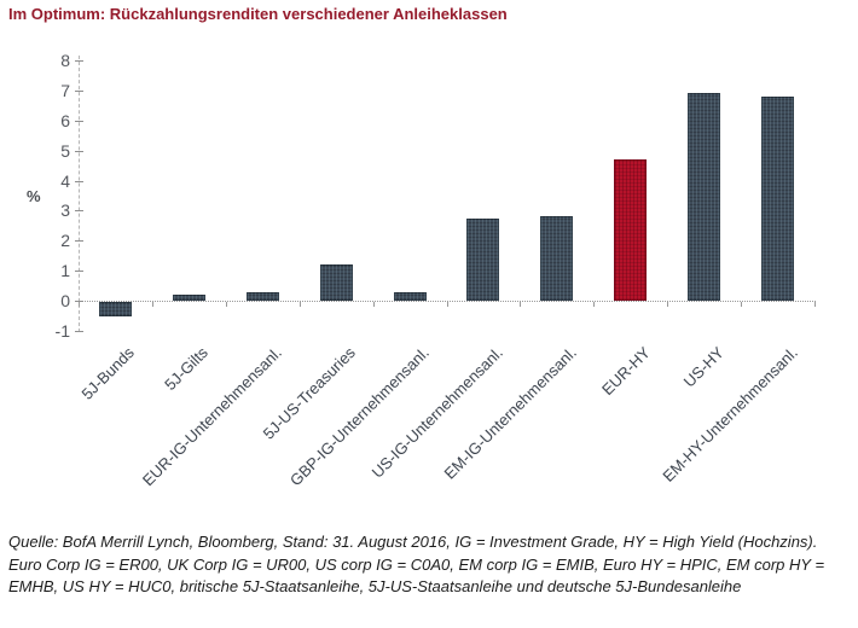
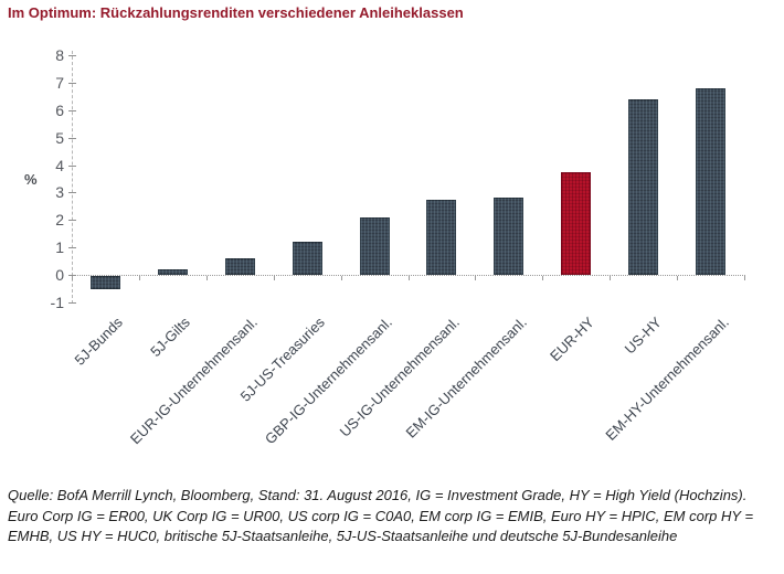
EUR-IG-Unternehmensanl.: 0.3 -> 0.6
GBP-IG-Unternehmensanl.: 0.3 -> 2.1
EUR-HY: 4.7 -> 3.8
US-HY: 6.9 -> 6.4
